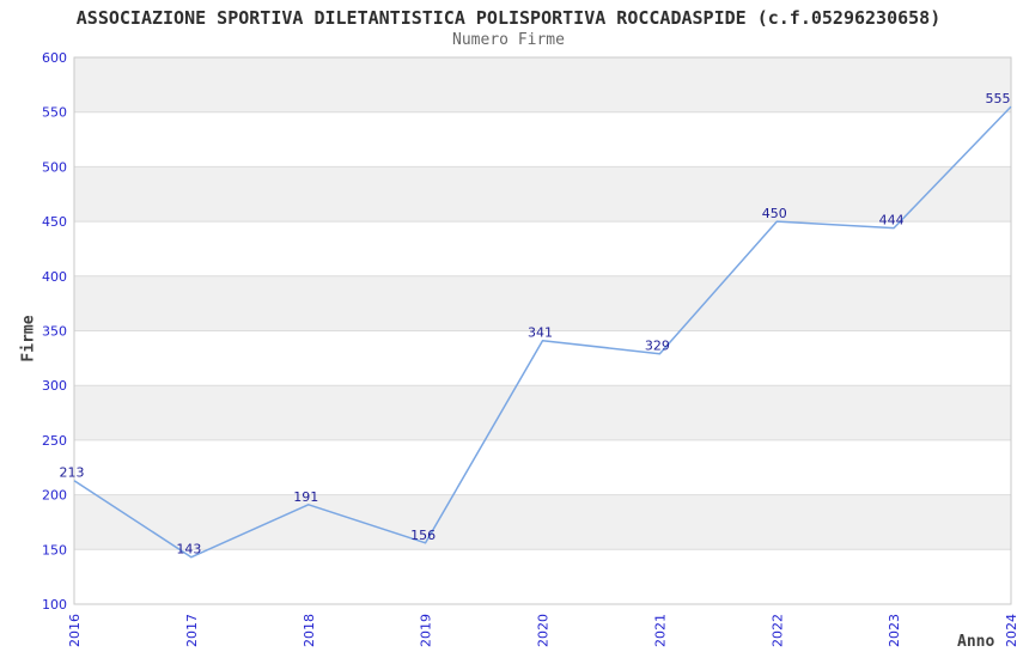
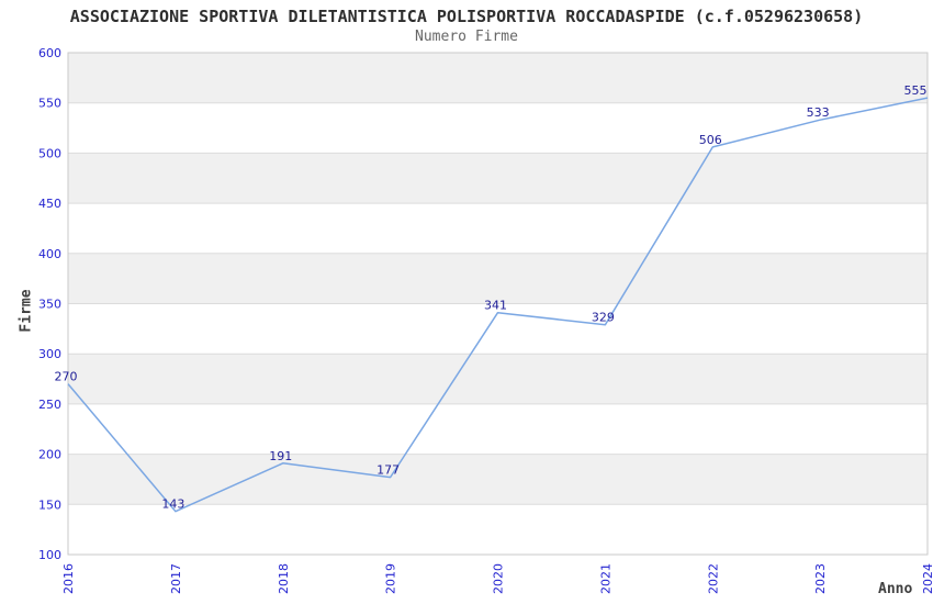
2016: 213 -> 270
2019: 156 -> 177
2022: 450 -> 506
2023: 444 -> 533
